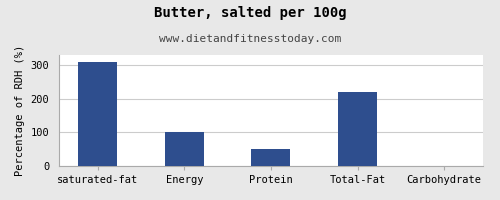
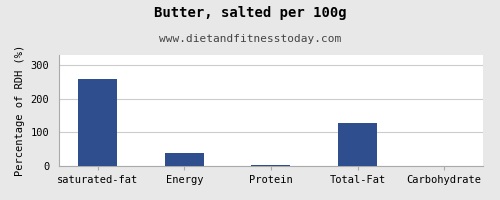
saturated-fat: 310 -> 258
Energy: 100 -> 40
Protein: 50 -> 3
Total-Fat: 220 -> 127
